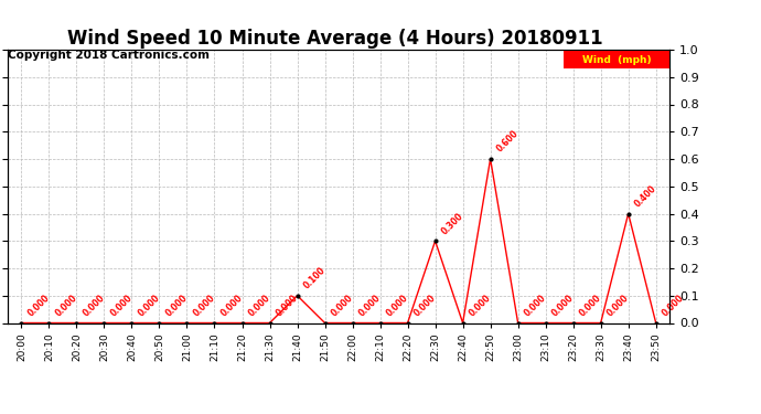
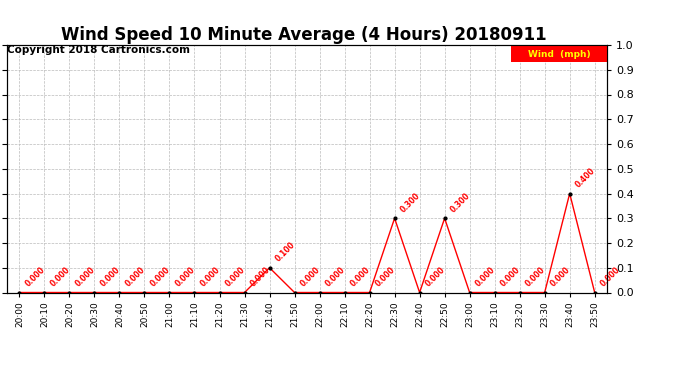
22:50: 0.600 -> 0.300
